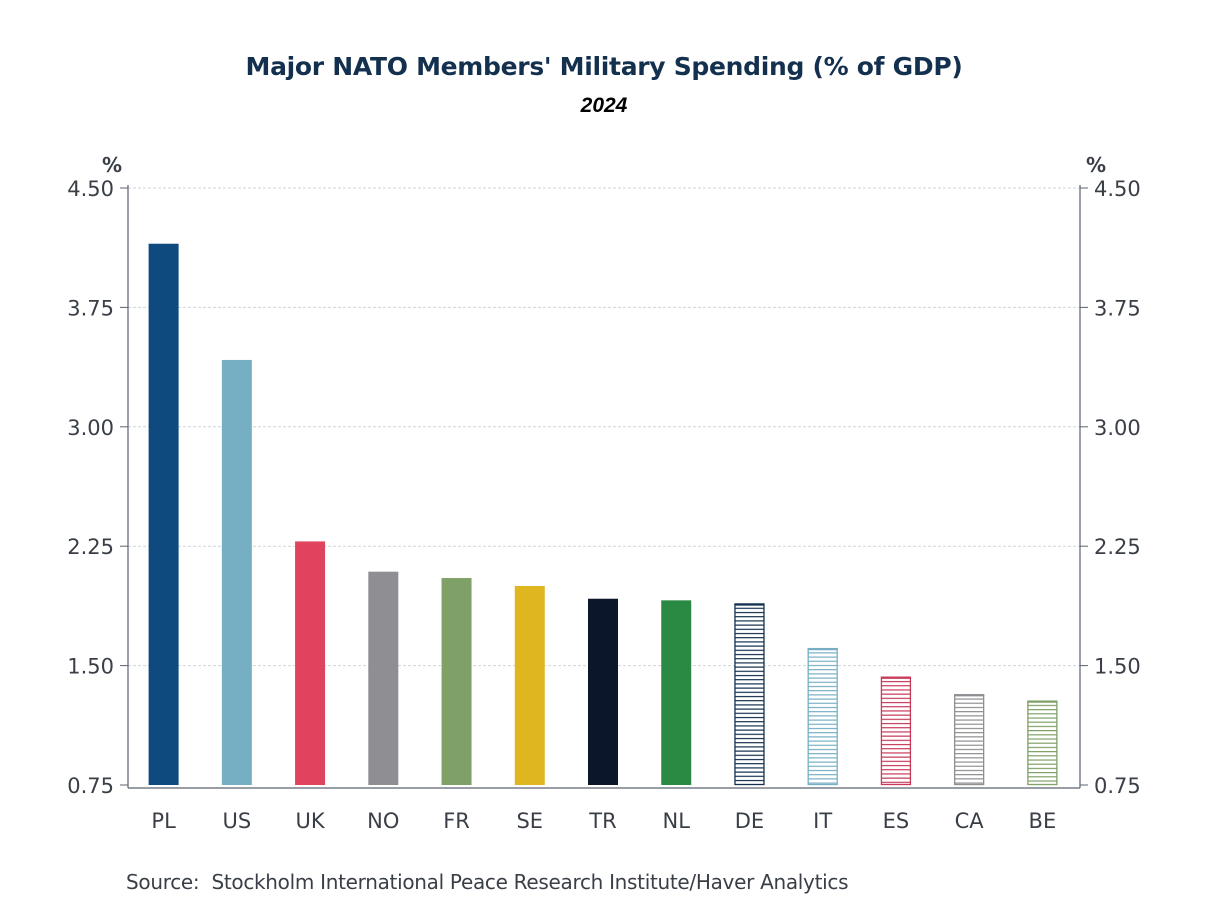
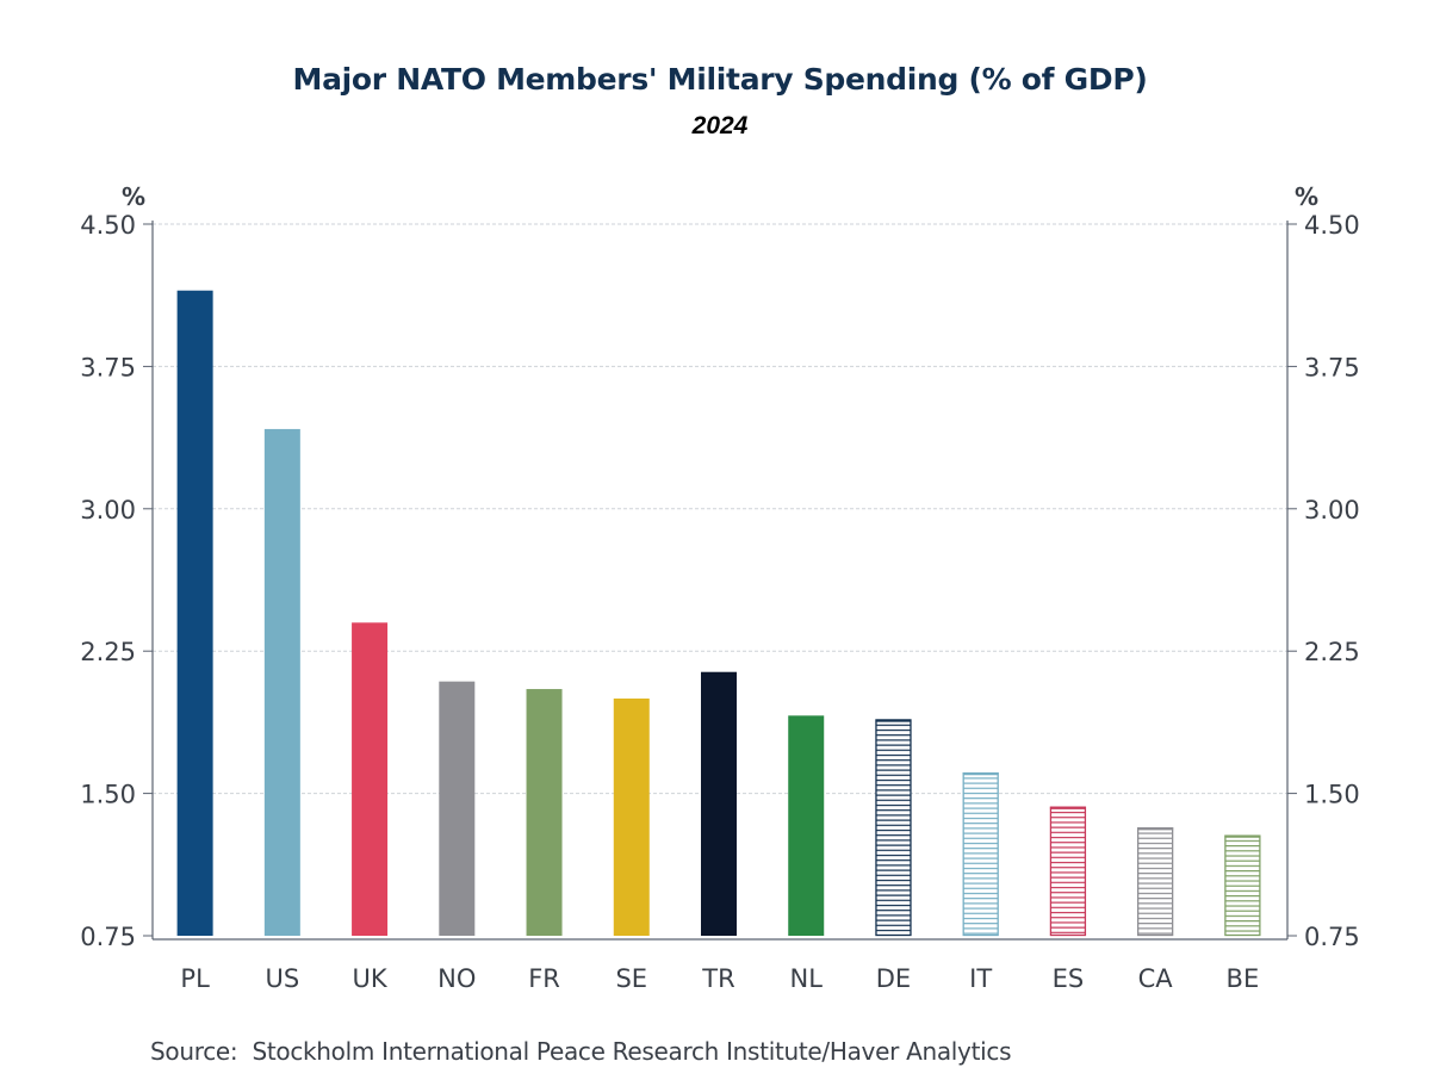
UK: 2.28 -> 2.40
TR: 1.92 -> 2.14
